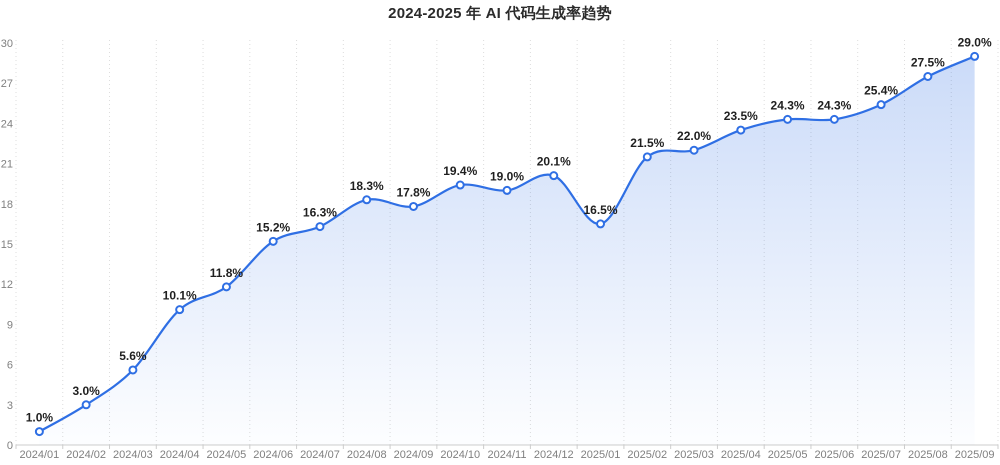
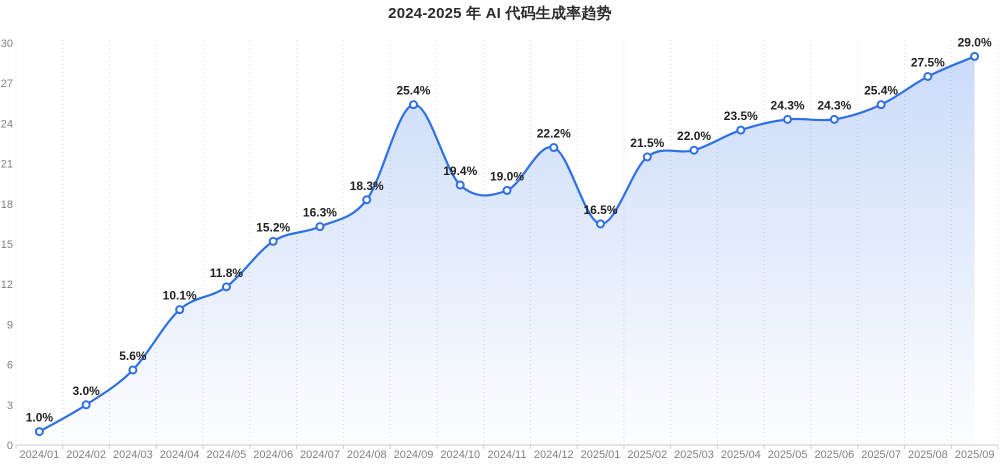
2024/09: 17.8% -> 25.4%
2024/12: 20.1% -> 22.2%
